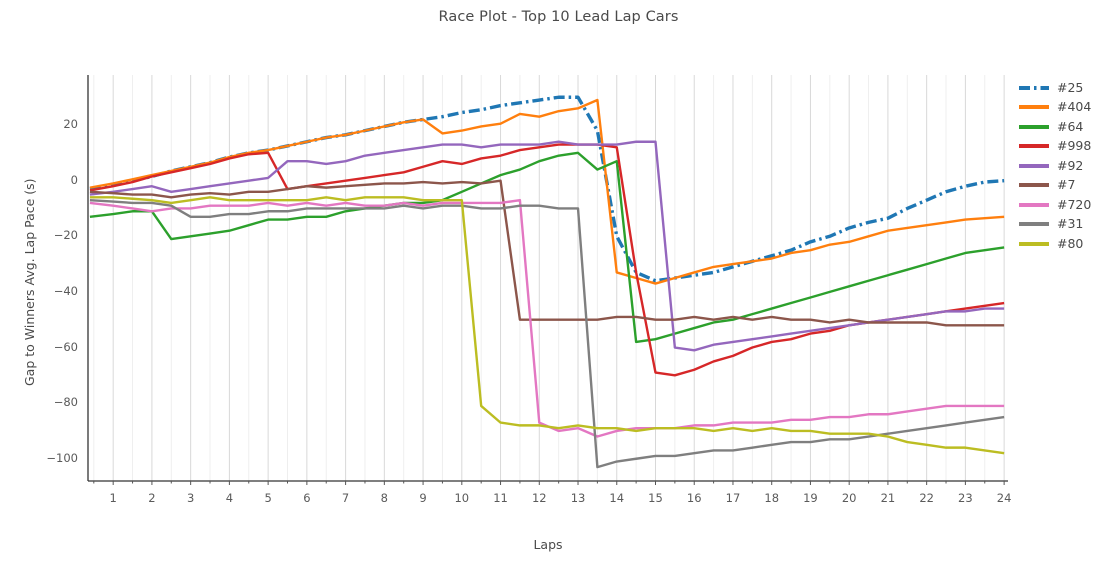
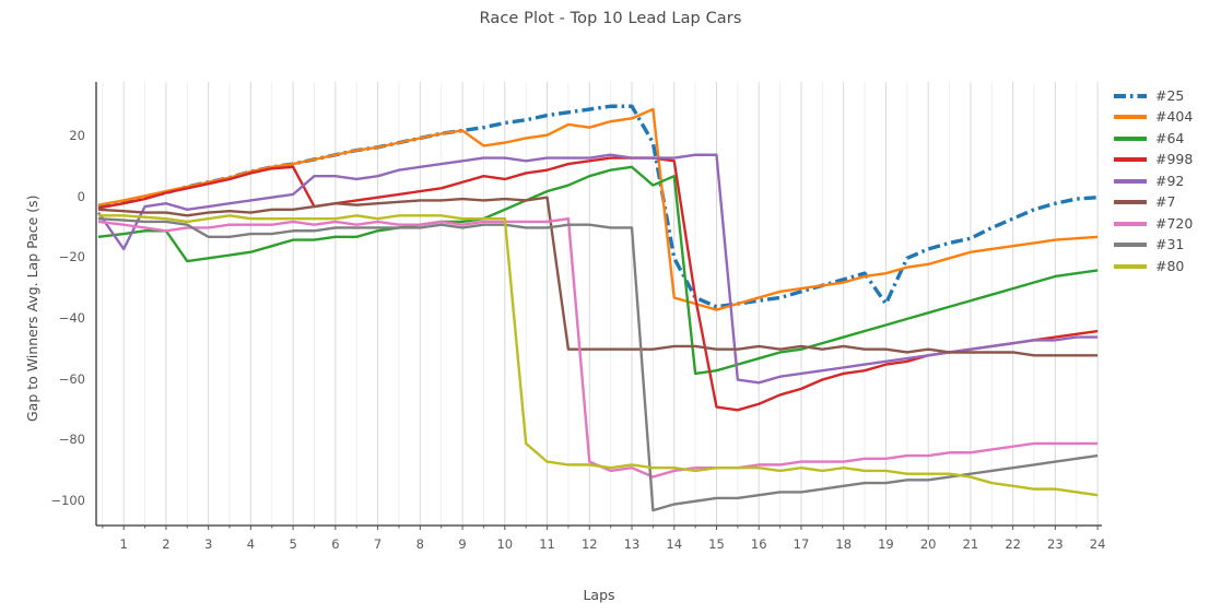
#92/1: -4 -> -17
#25/19: -22 -> -35
